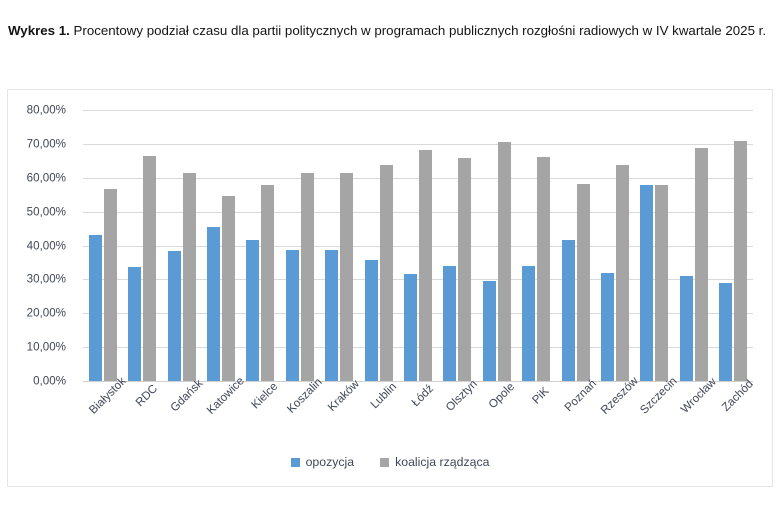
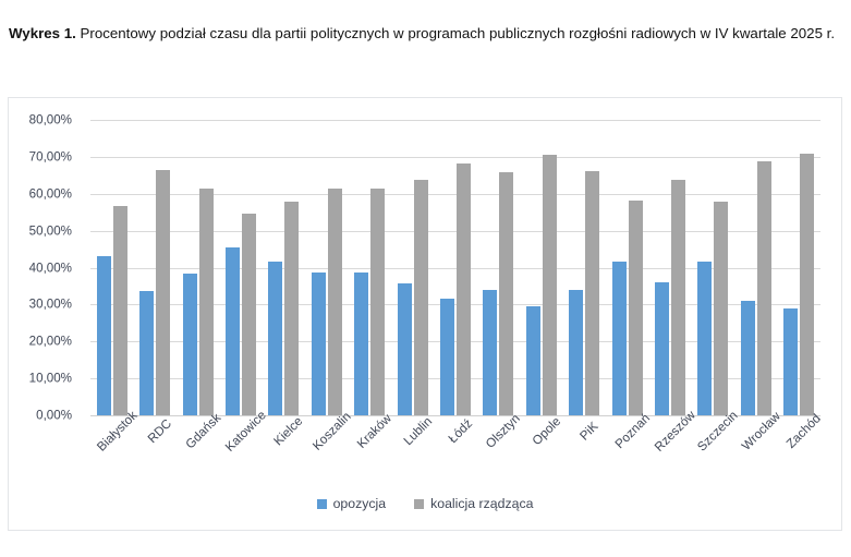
opozycja/Rzeszów: 32% -> 36%
opozycja/Szczecin: 58% -> 42%
